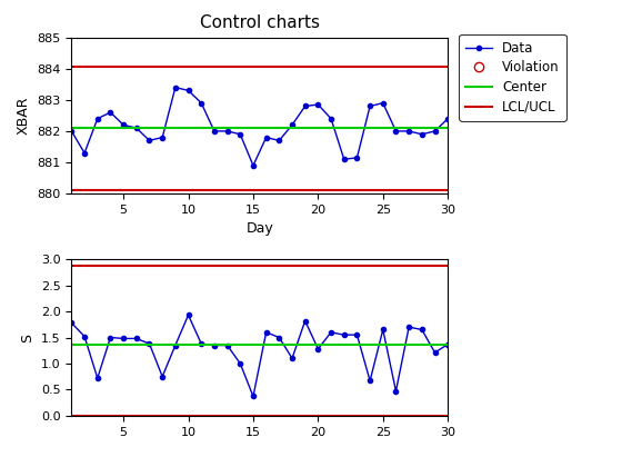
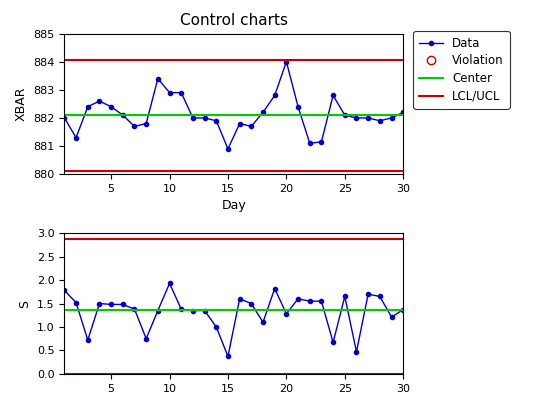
Control charts/5: 882.20 -> 882.40
Control charts/10: 883.30 -> 882.90
Control charts/20: 882.85 -> 884.00
Control charts/25: 882.90 -> 882.10
Control charts/30: 882.40 -> 882.20
